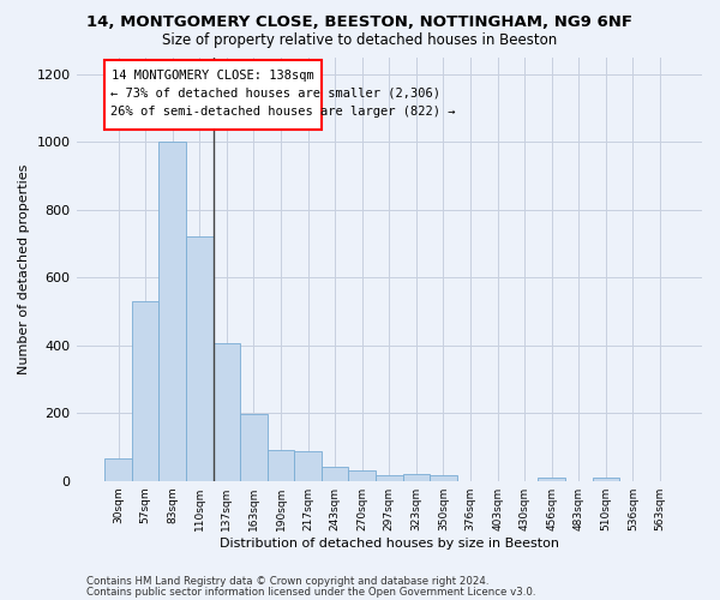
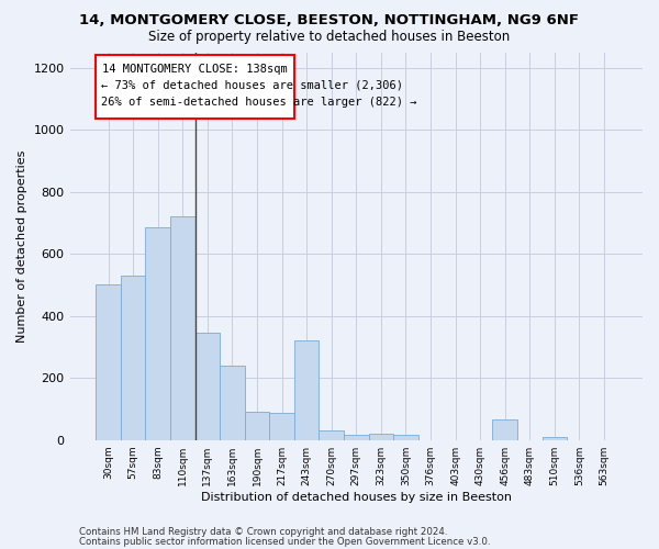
30sqm: 65 -> 500
83sqm: 1000 -> 685
137sqm: 405 -> 345
163sqm: 197 -> 240
243sqm: 40 -> 320
456sqm: 10 -> 65
